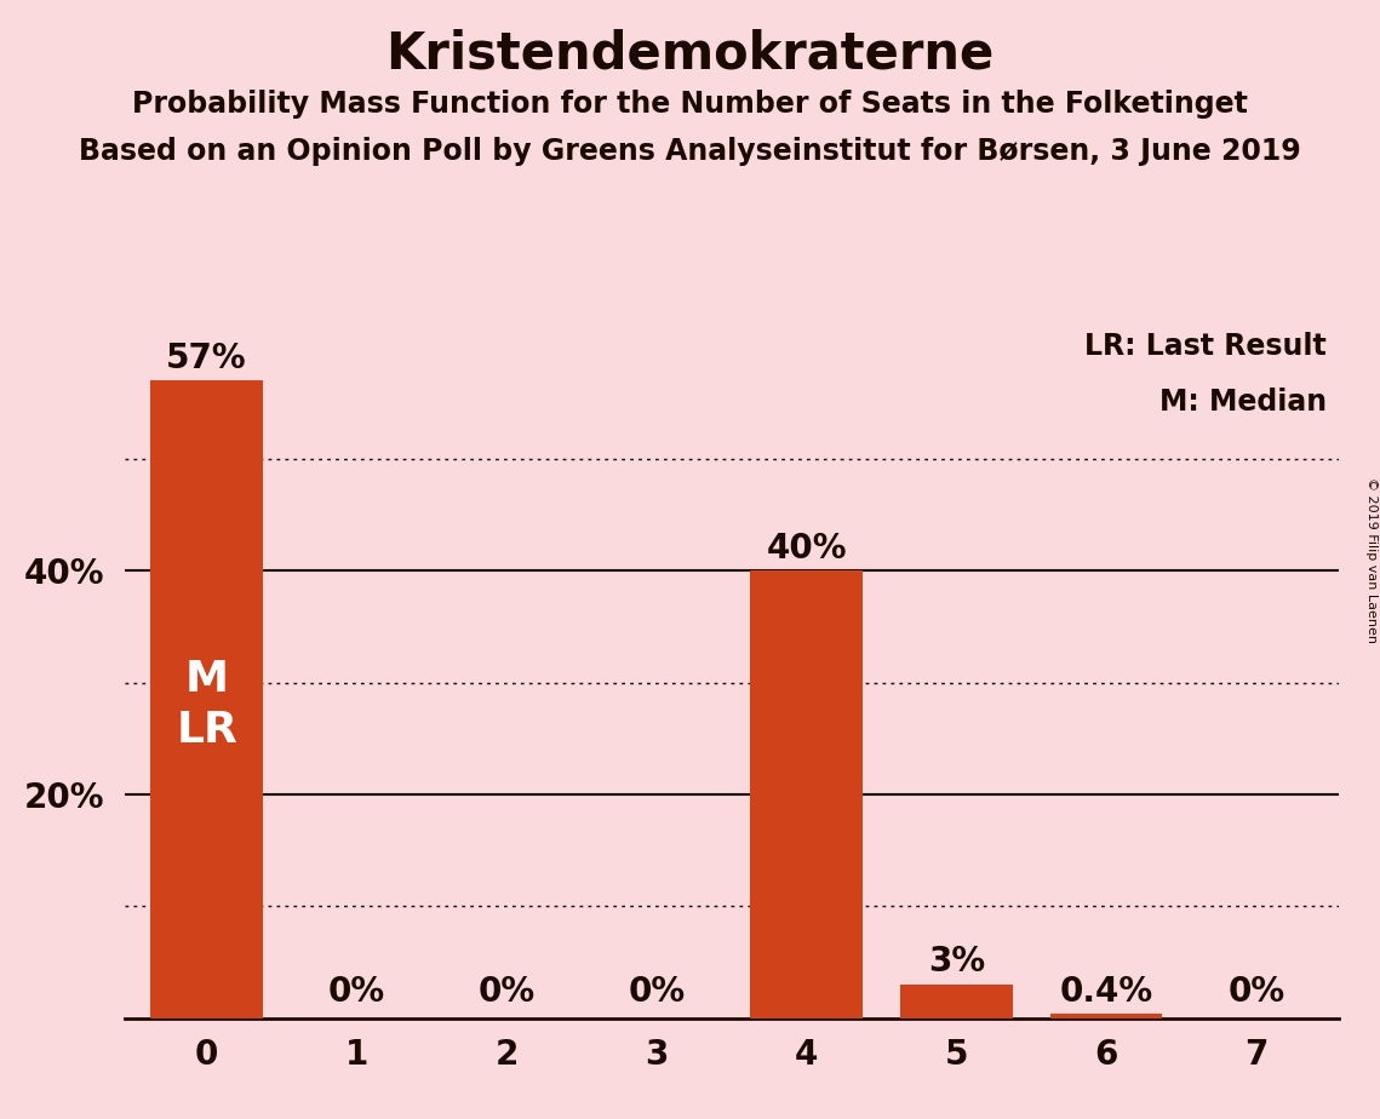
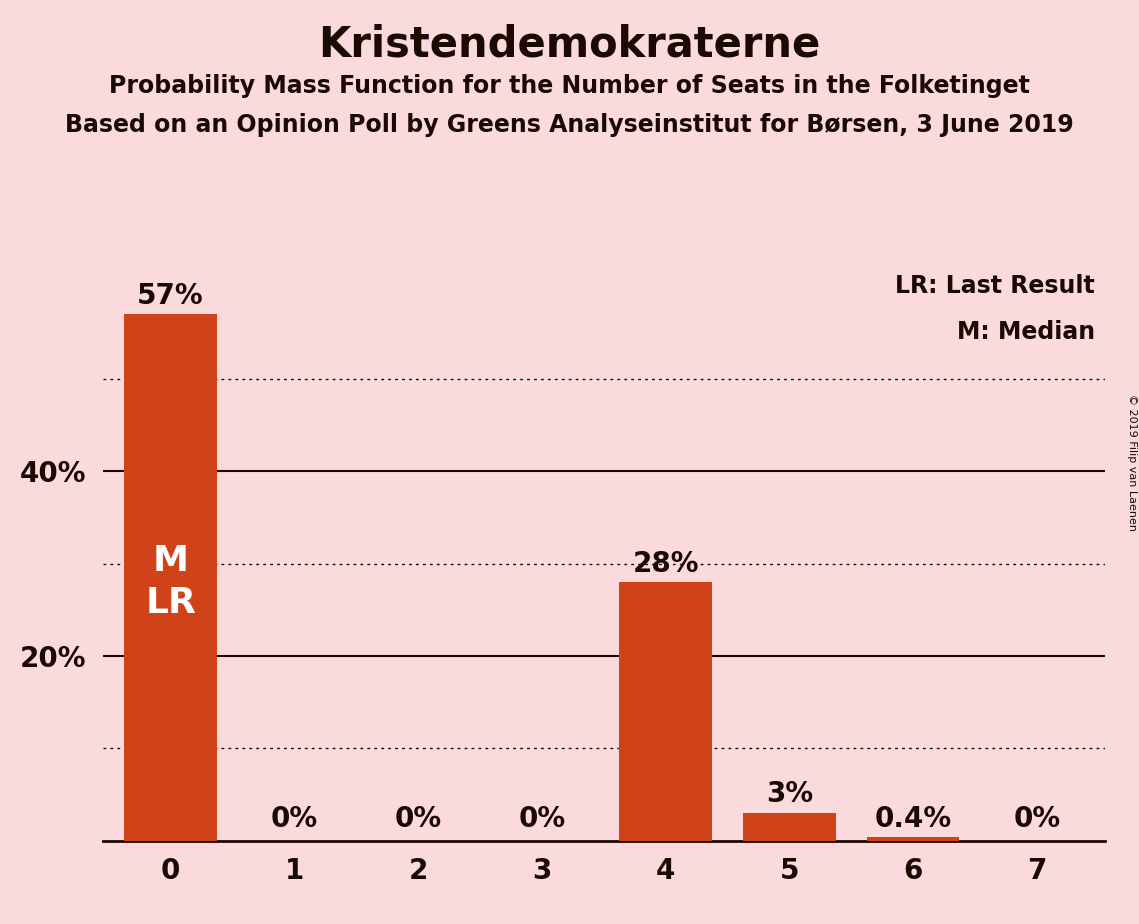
4: 40% -> 28%
